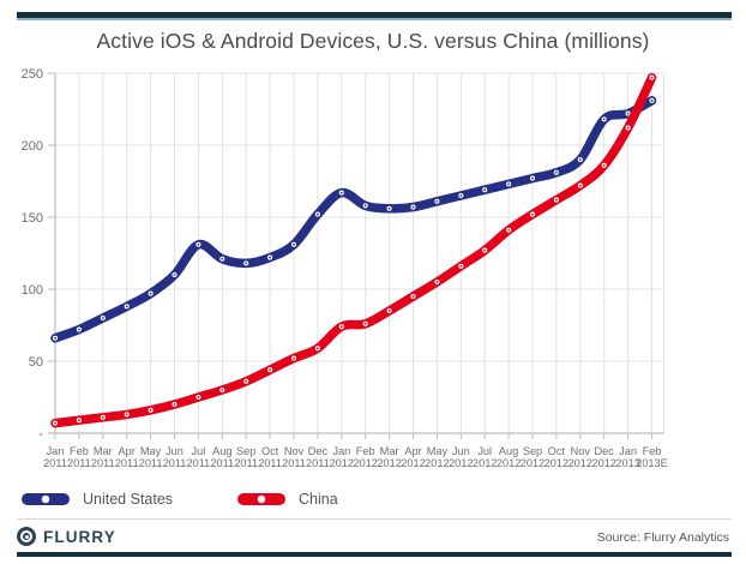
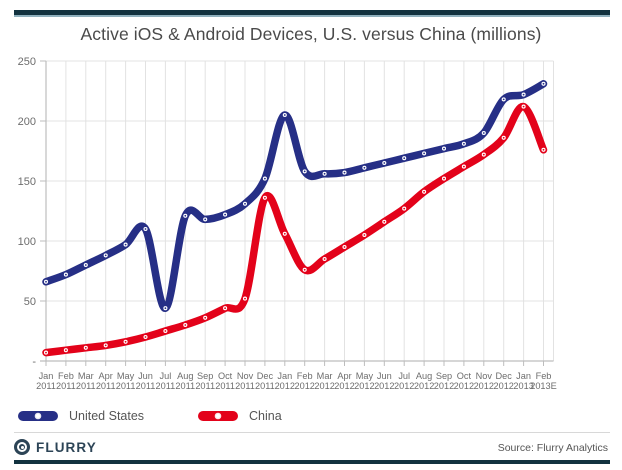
United States/Jul 2011: 131 -> 44
China/Dec 2011: 59 -> 136
United States/Jan 2012: 167 -> 205
China/Jan 2012: 74 -> 106
China/Feb 2013E: 247 -> 176
